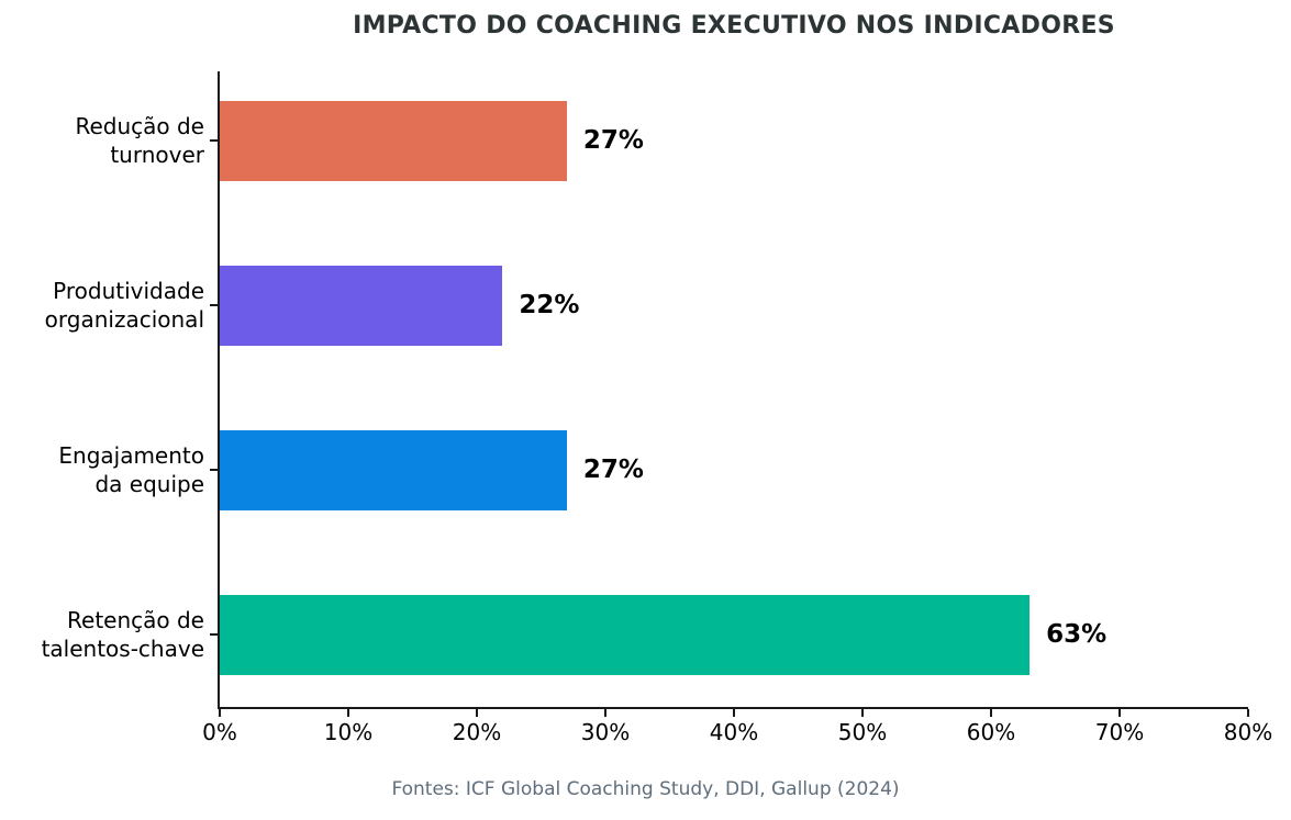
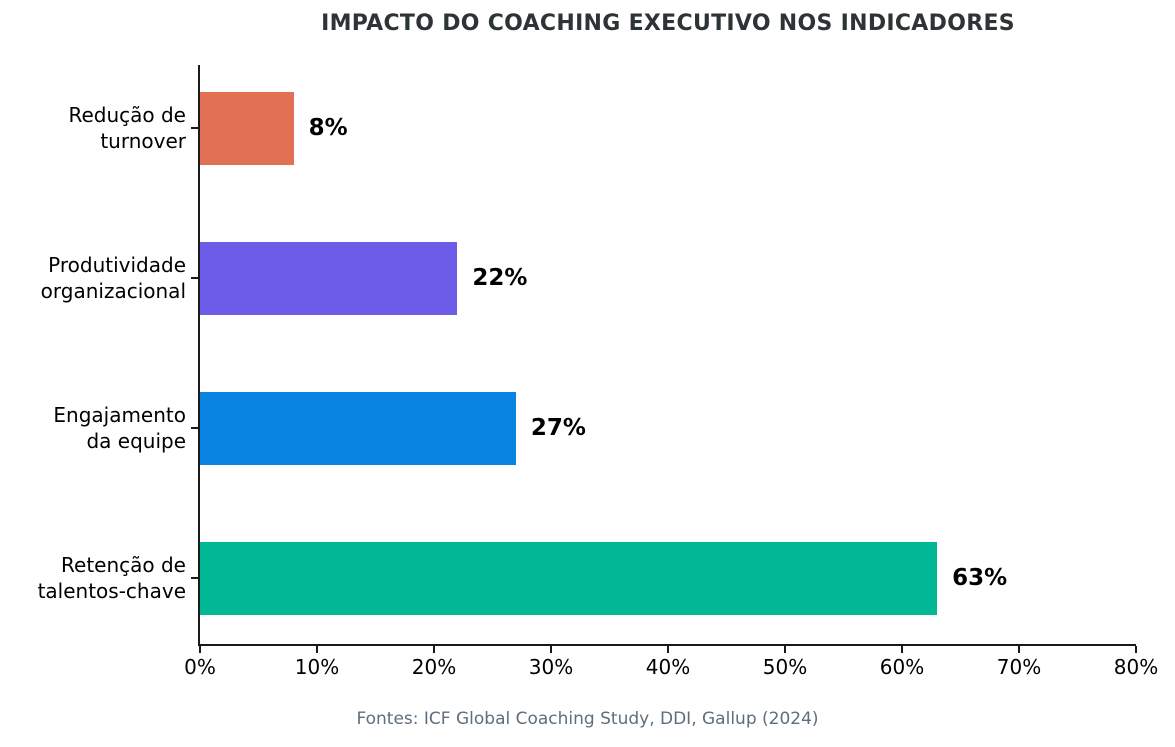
Redução de turnover: 27% -> 8%
